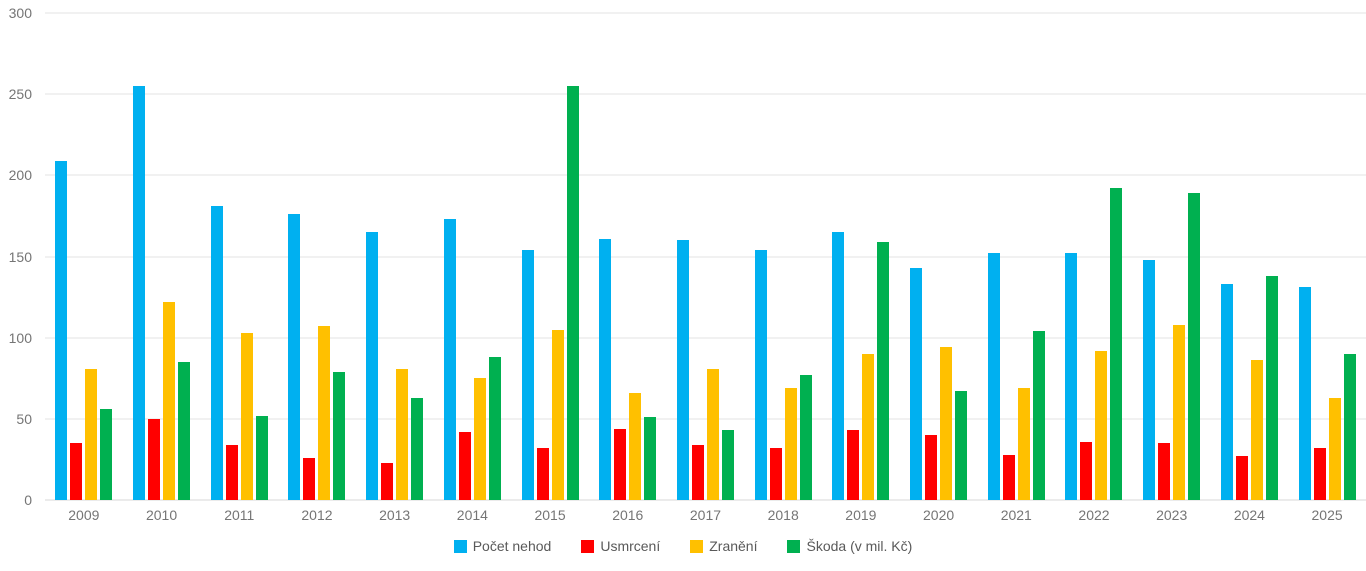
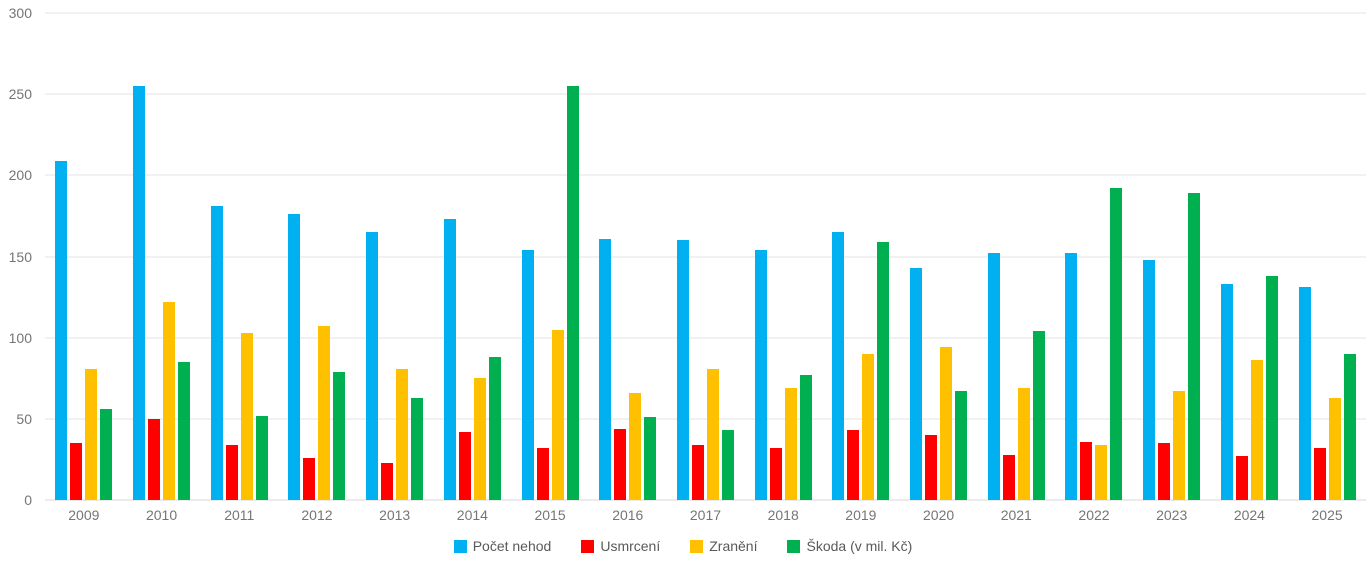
Zranění/2022: 92 -> 34
Zranění/2023: 108 -> 67
